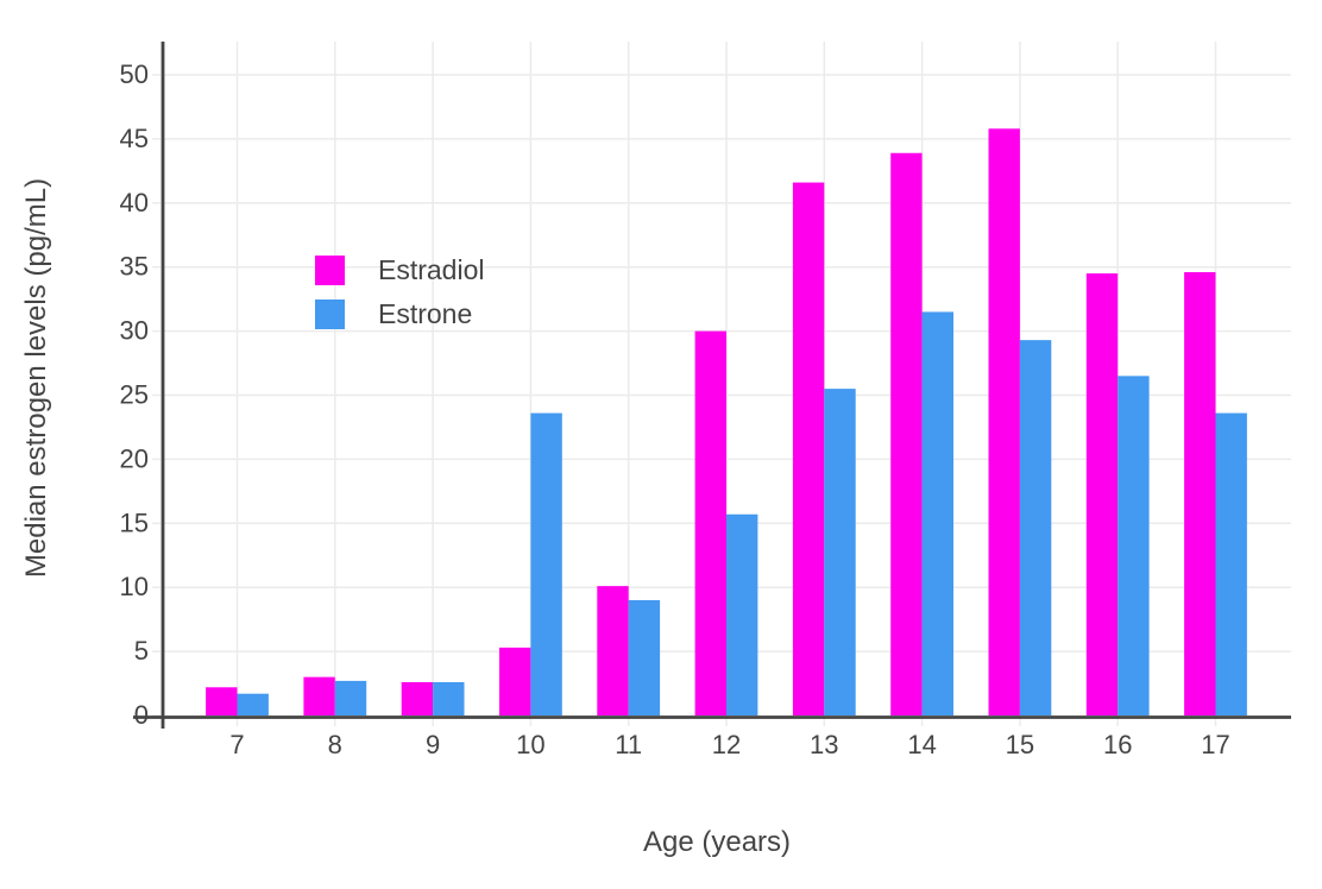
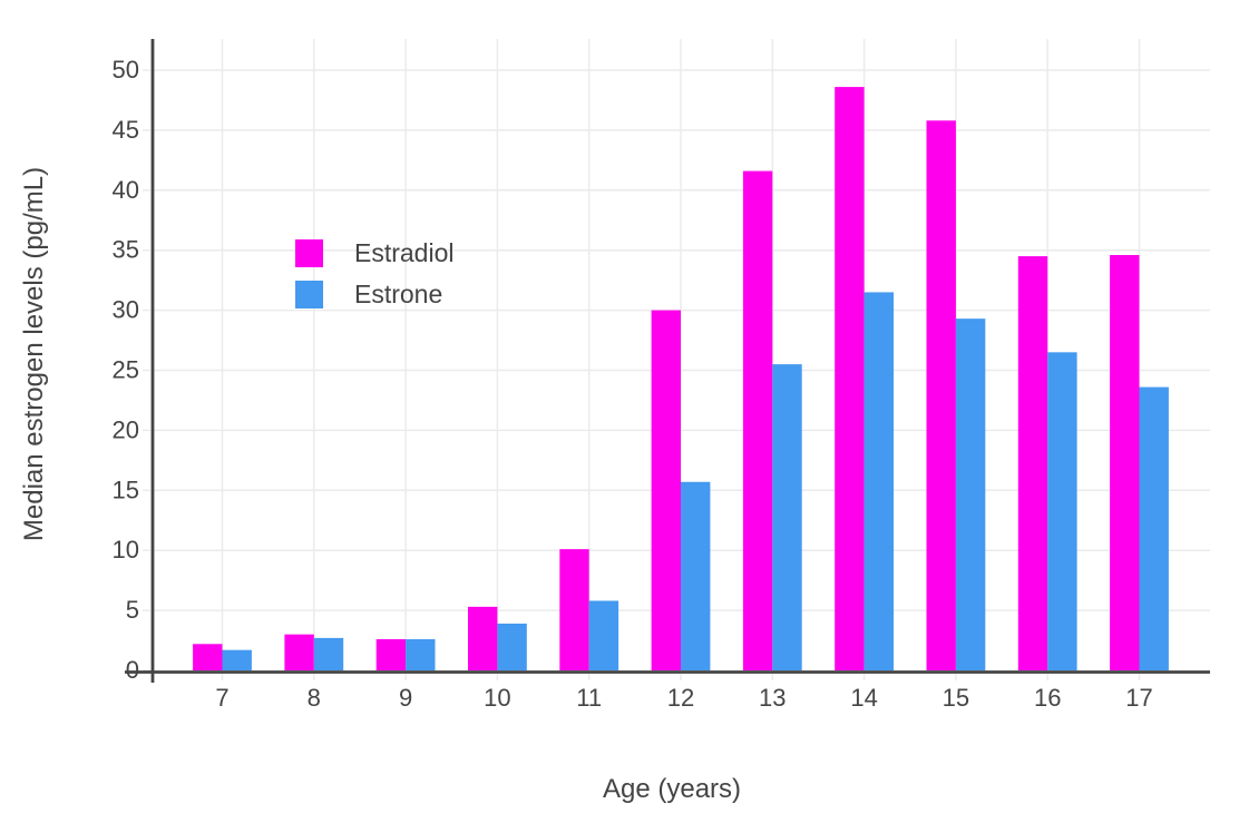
Estrone/10: 23.6 -> 3.9
Estrone/11: 9.0 -> 5.8
Estradiol/14: 43.9 -> 48.6
